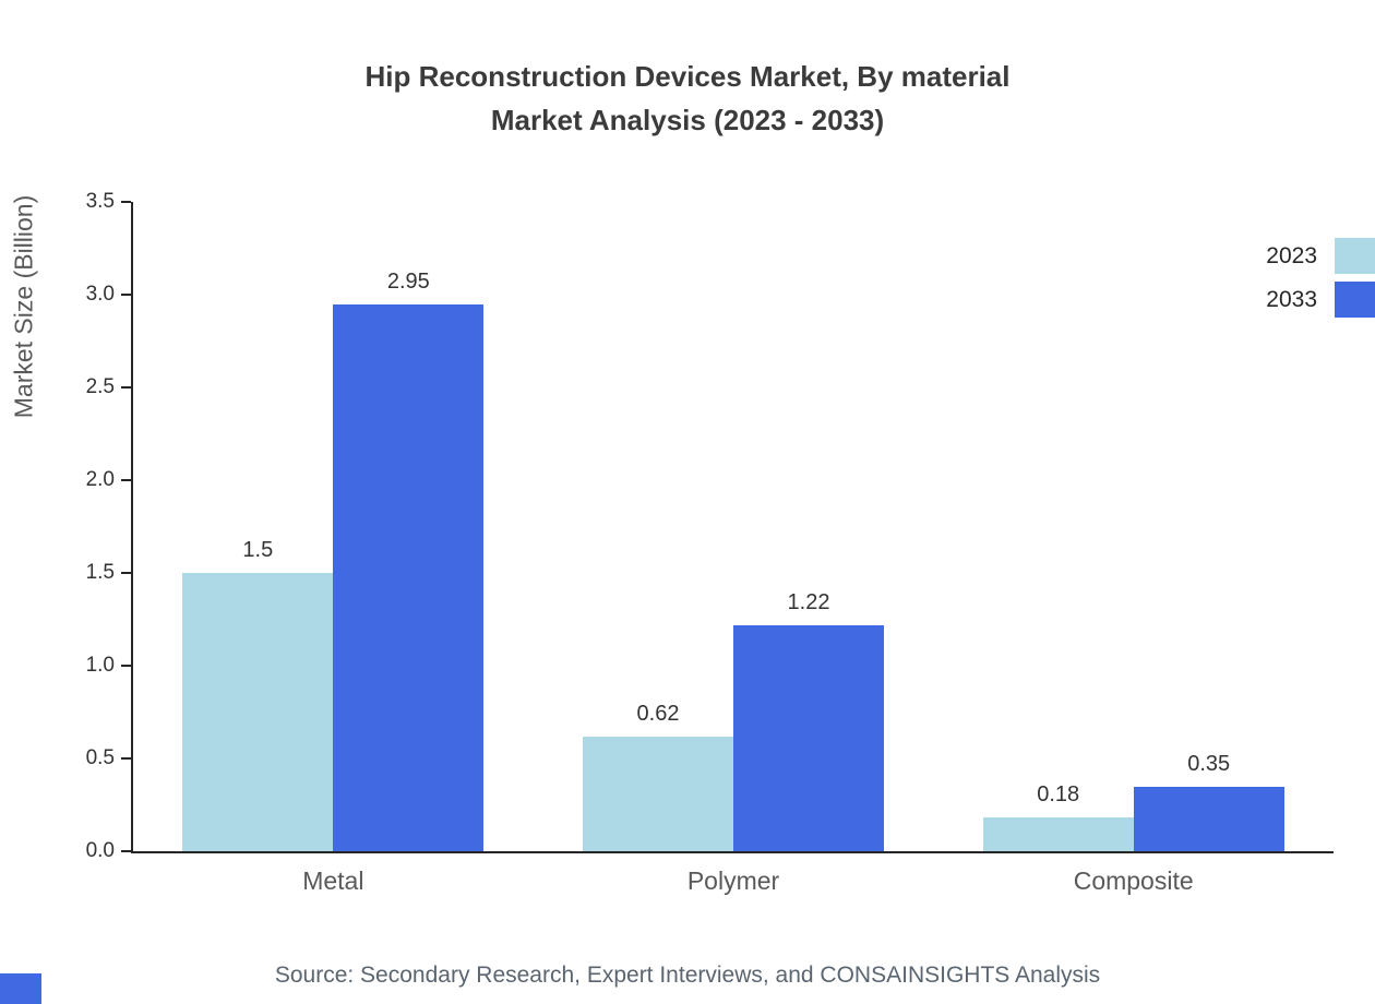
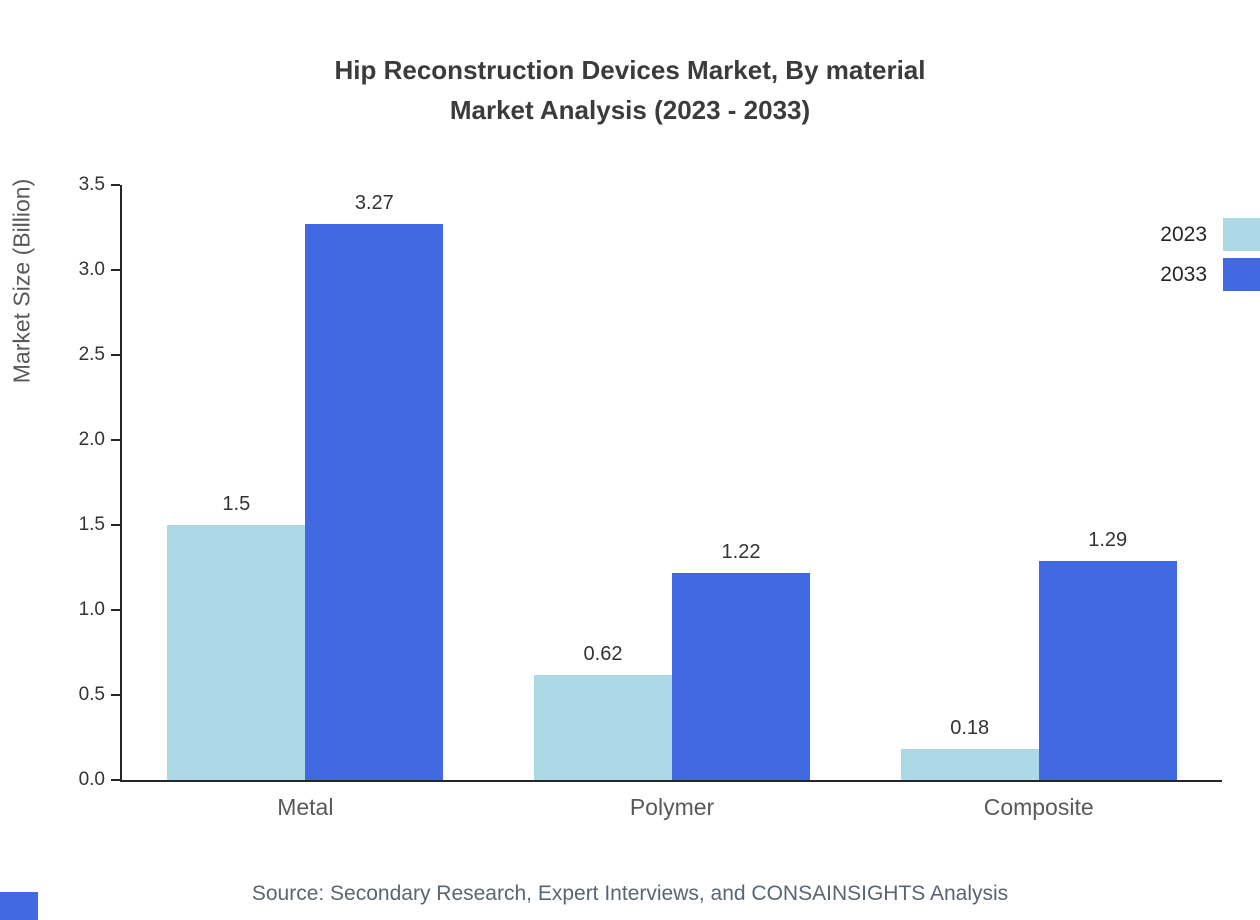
2033/Metal: 2.95 -> 3.27
2033/Composite: 0.35 -> 1.29
